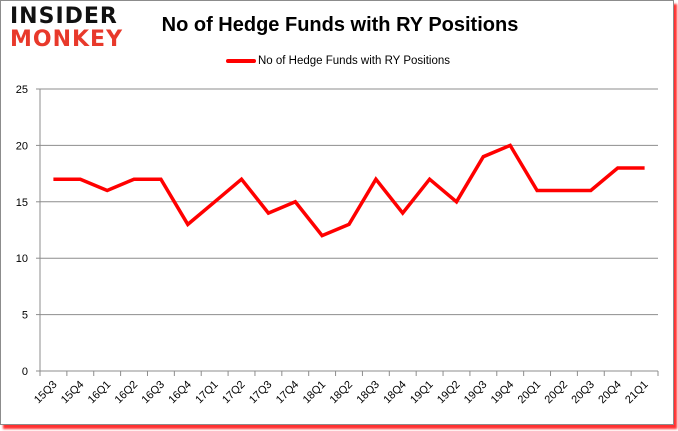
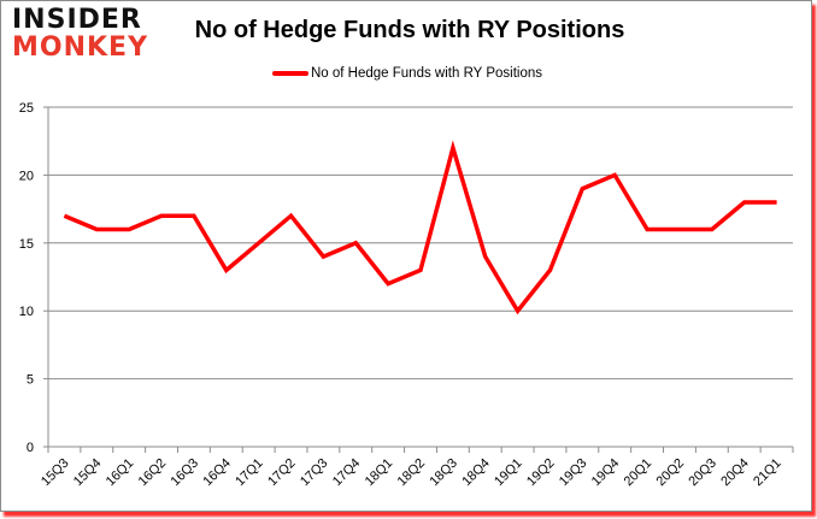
15Q4: 17 -> 16
18Q3: 17 -> 22
19Q1: 17 -> 10
19Q2: 15 -> 13
